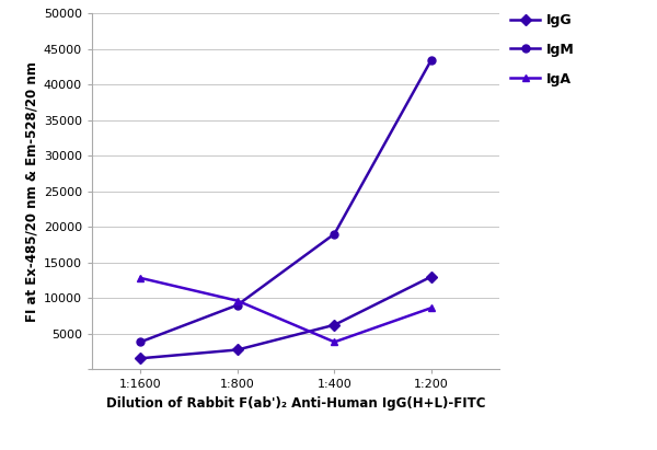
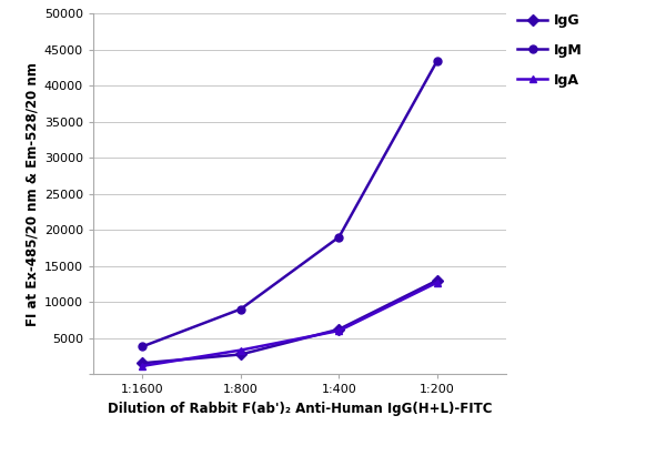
IgA/1:1600: 12800 -> 1100
IgA/1:800: 9600 -> 3300
IgA/1:400: 3800 -> 6000
IgA/1:200: 8600 -> 12700
